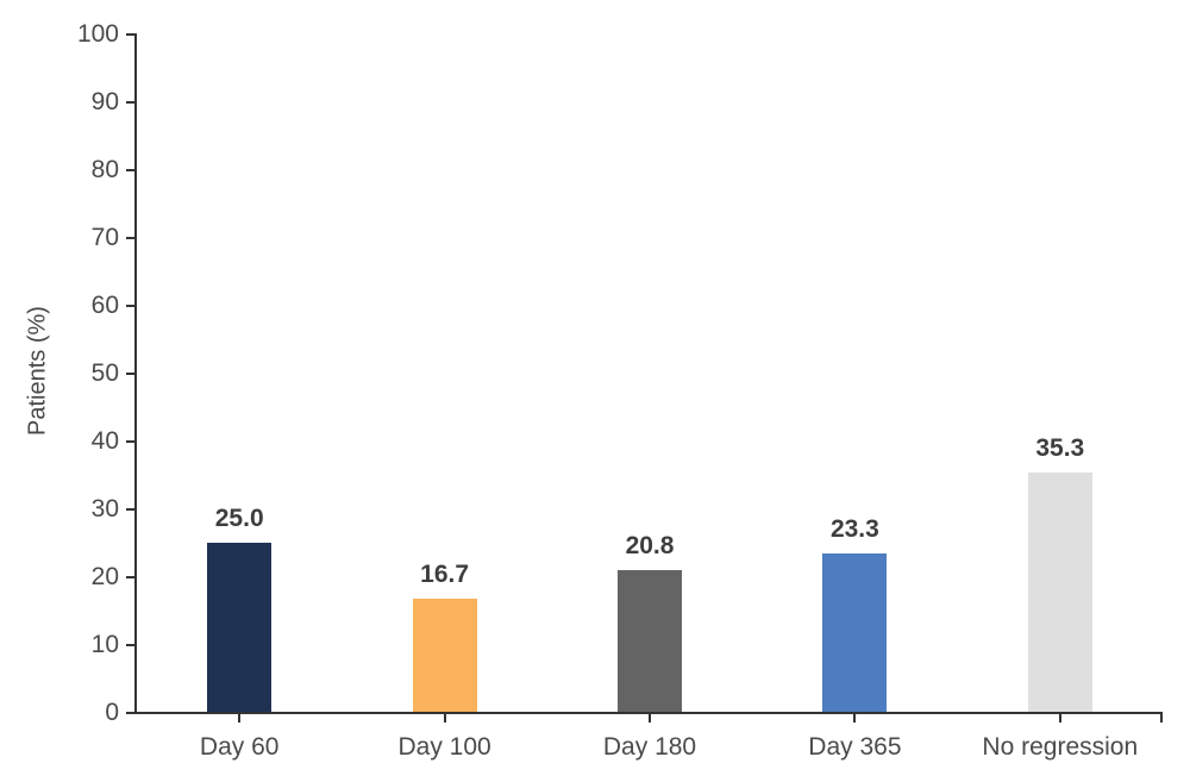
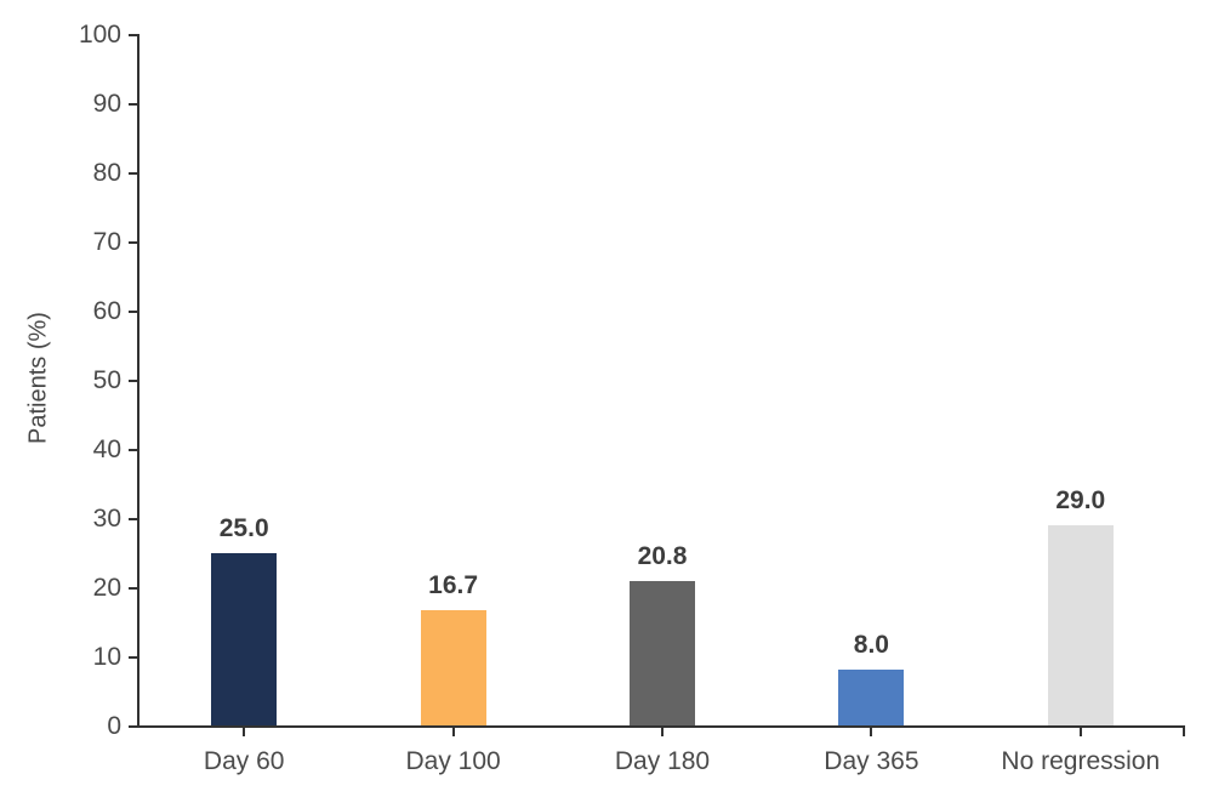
Day 365: 23.3 -> 8.0
No regression: 35.3 -> 29.0
